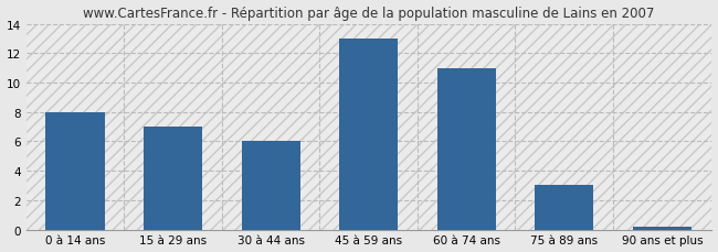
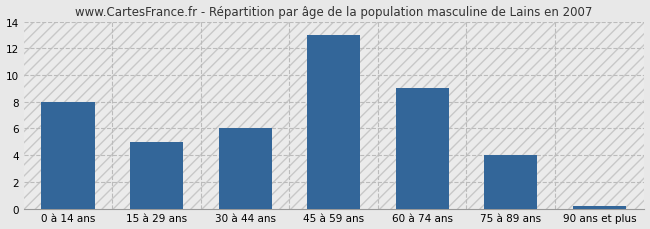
15 à 29 ans: 7.0 -> 5.0
60 à 74 ans: 11.0 -> 9.0
75 à 89 ans: 3.0 -> 4.0
